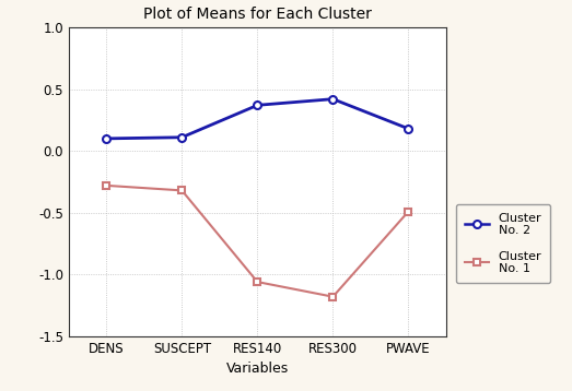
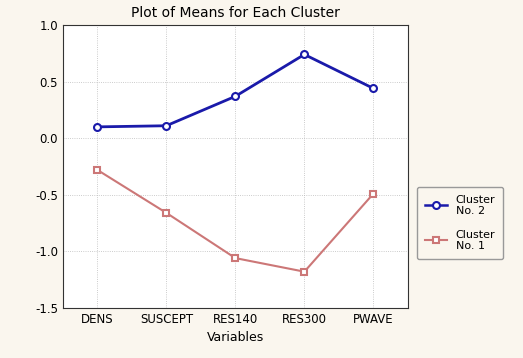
Cluster No. 1/SUSCEPT: -0.32 -> -0.66
Cluster No. 2/RES300: 0.42 -> 0.74
Cluster No. 2/PWAVE: 0.18 -> 0.44
